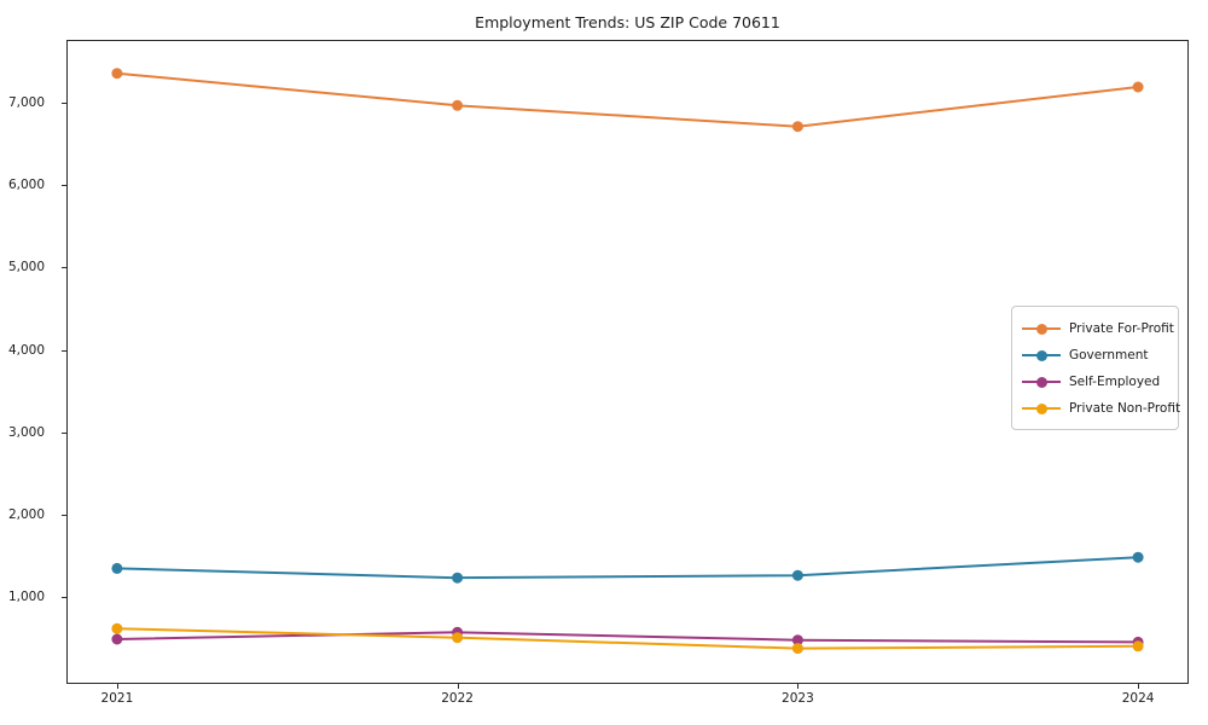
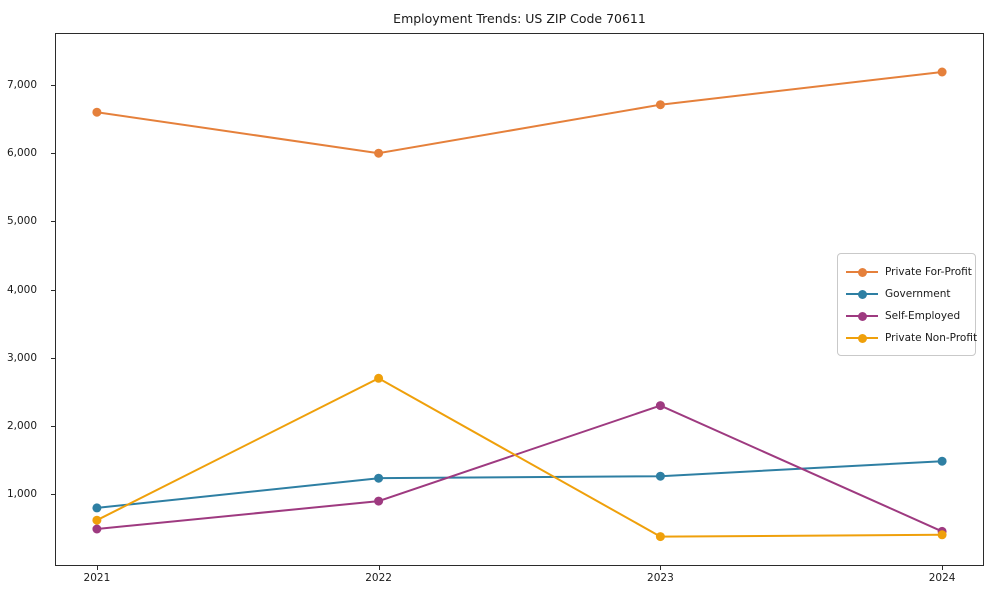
Private For-Profit/2021: 7400 -> 6600
Government/2021: 1400 -> 800
Private For-Profit/2022: 7000 -> 6000
Self-Employed/2022: 600 -> 900
Private Non-Profit/2022: 500 -> 2700
Self-Employed/2023: 500 -> 2300
